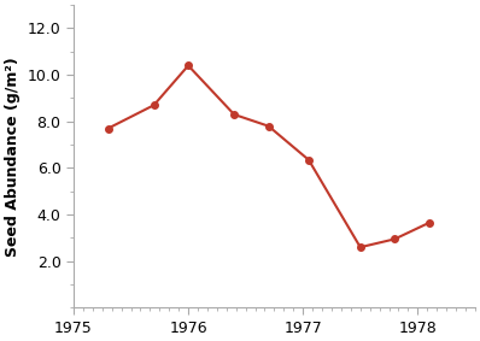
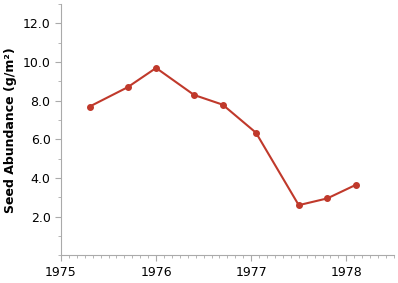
1976: 10.4 -> 9.7
